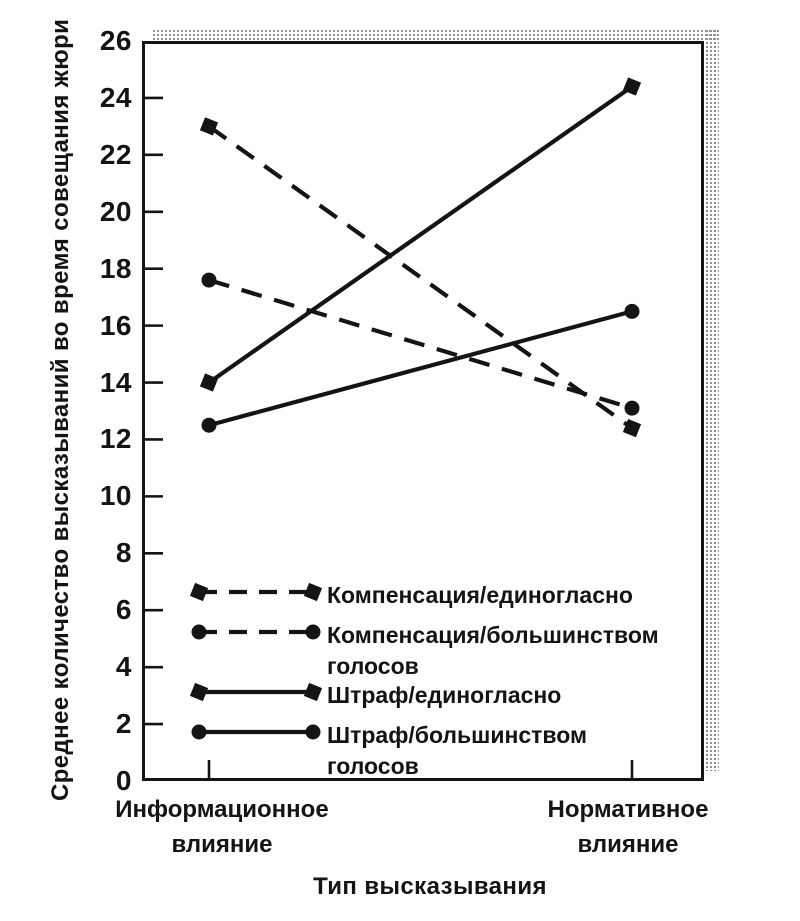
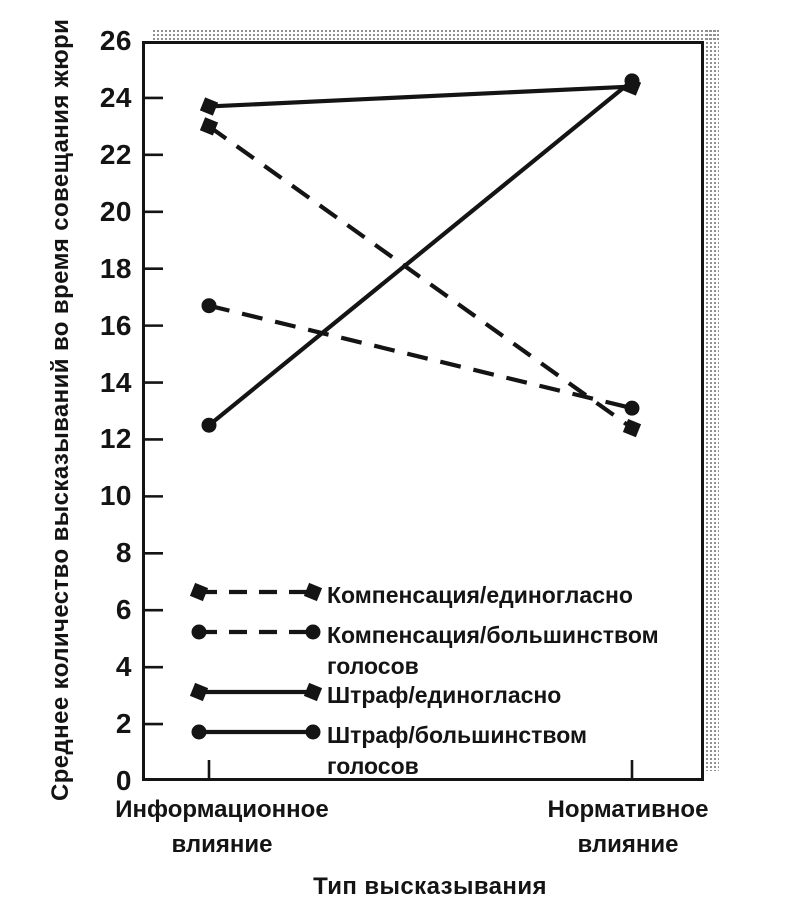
Компенсация/большинством голосов/Информационное влияние: 17.6 -> 16.7
Штраф/единогласно/Информационное влияние: 14.0 -> 23.7
Штраф/большинством голосов/Нормативное влияние: 16.5 -> 24.6
